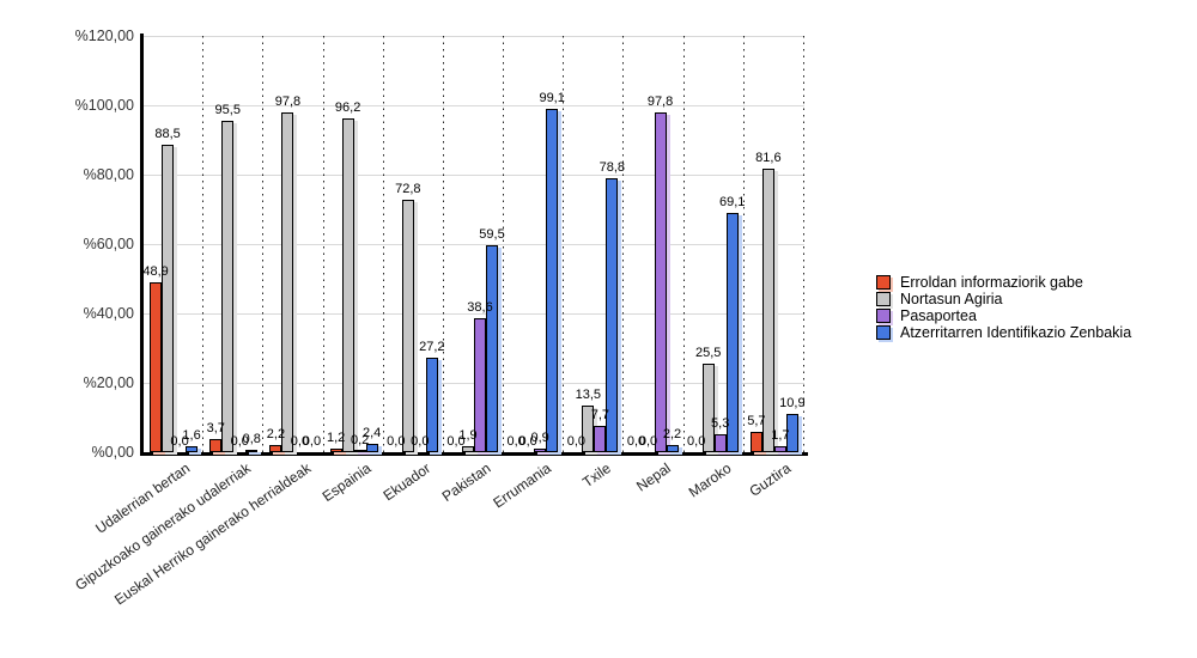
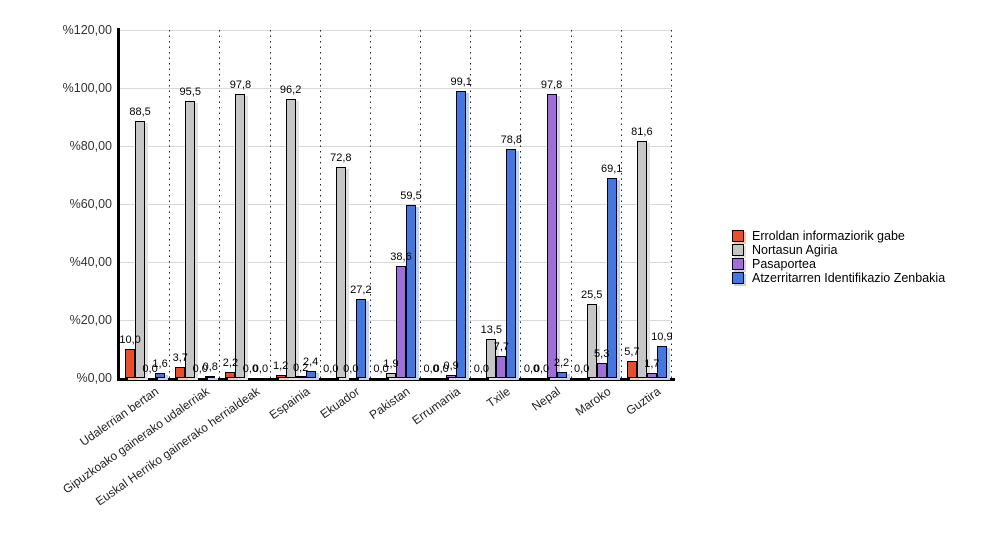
Erroldan informaziorik gabe/Udalerrian bertan: 48,9 -> 10,0
